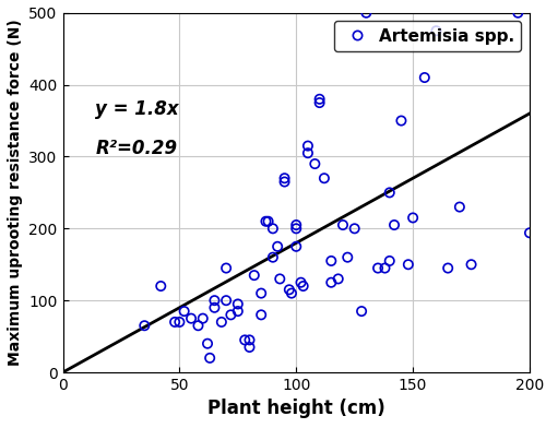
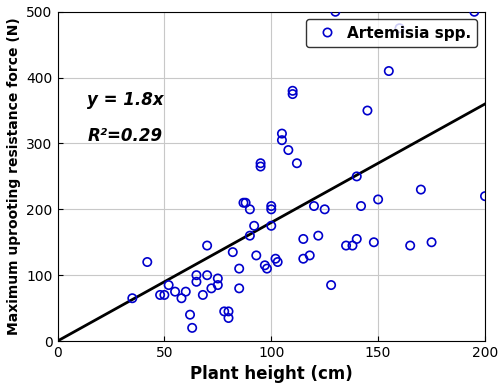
200: 194 -> 220
